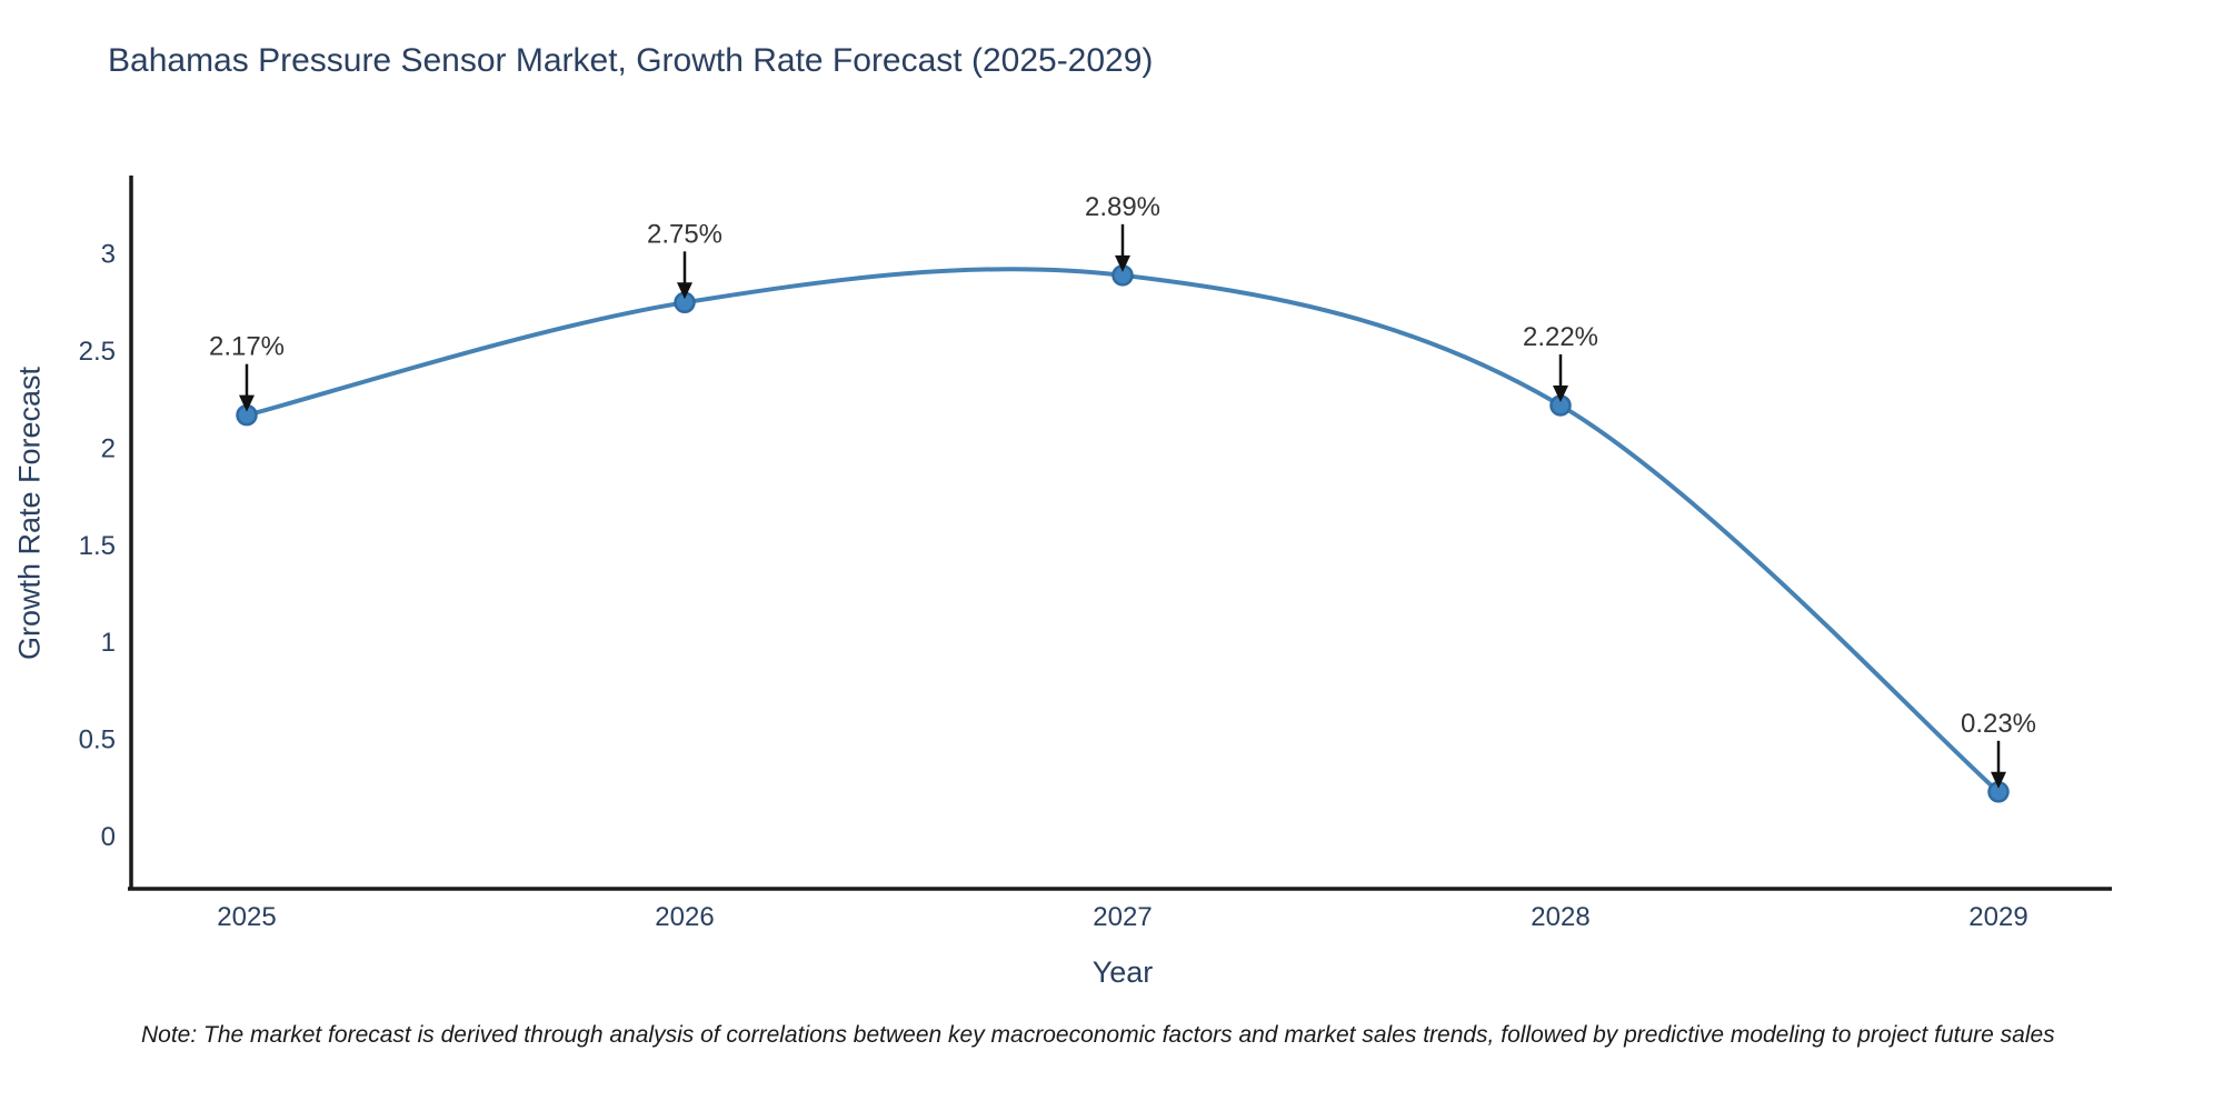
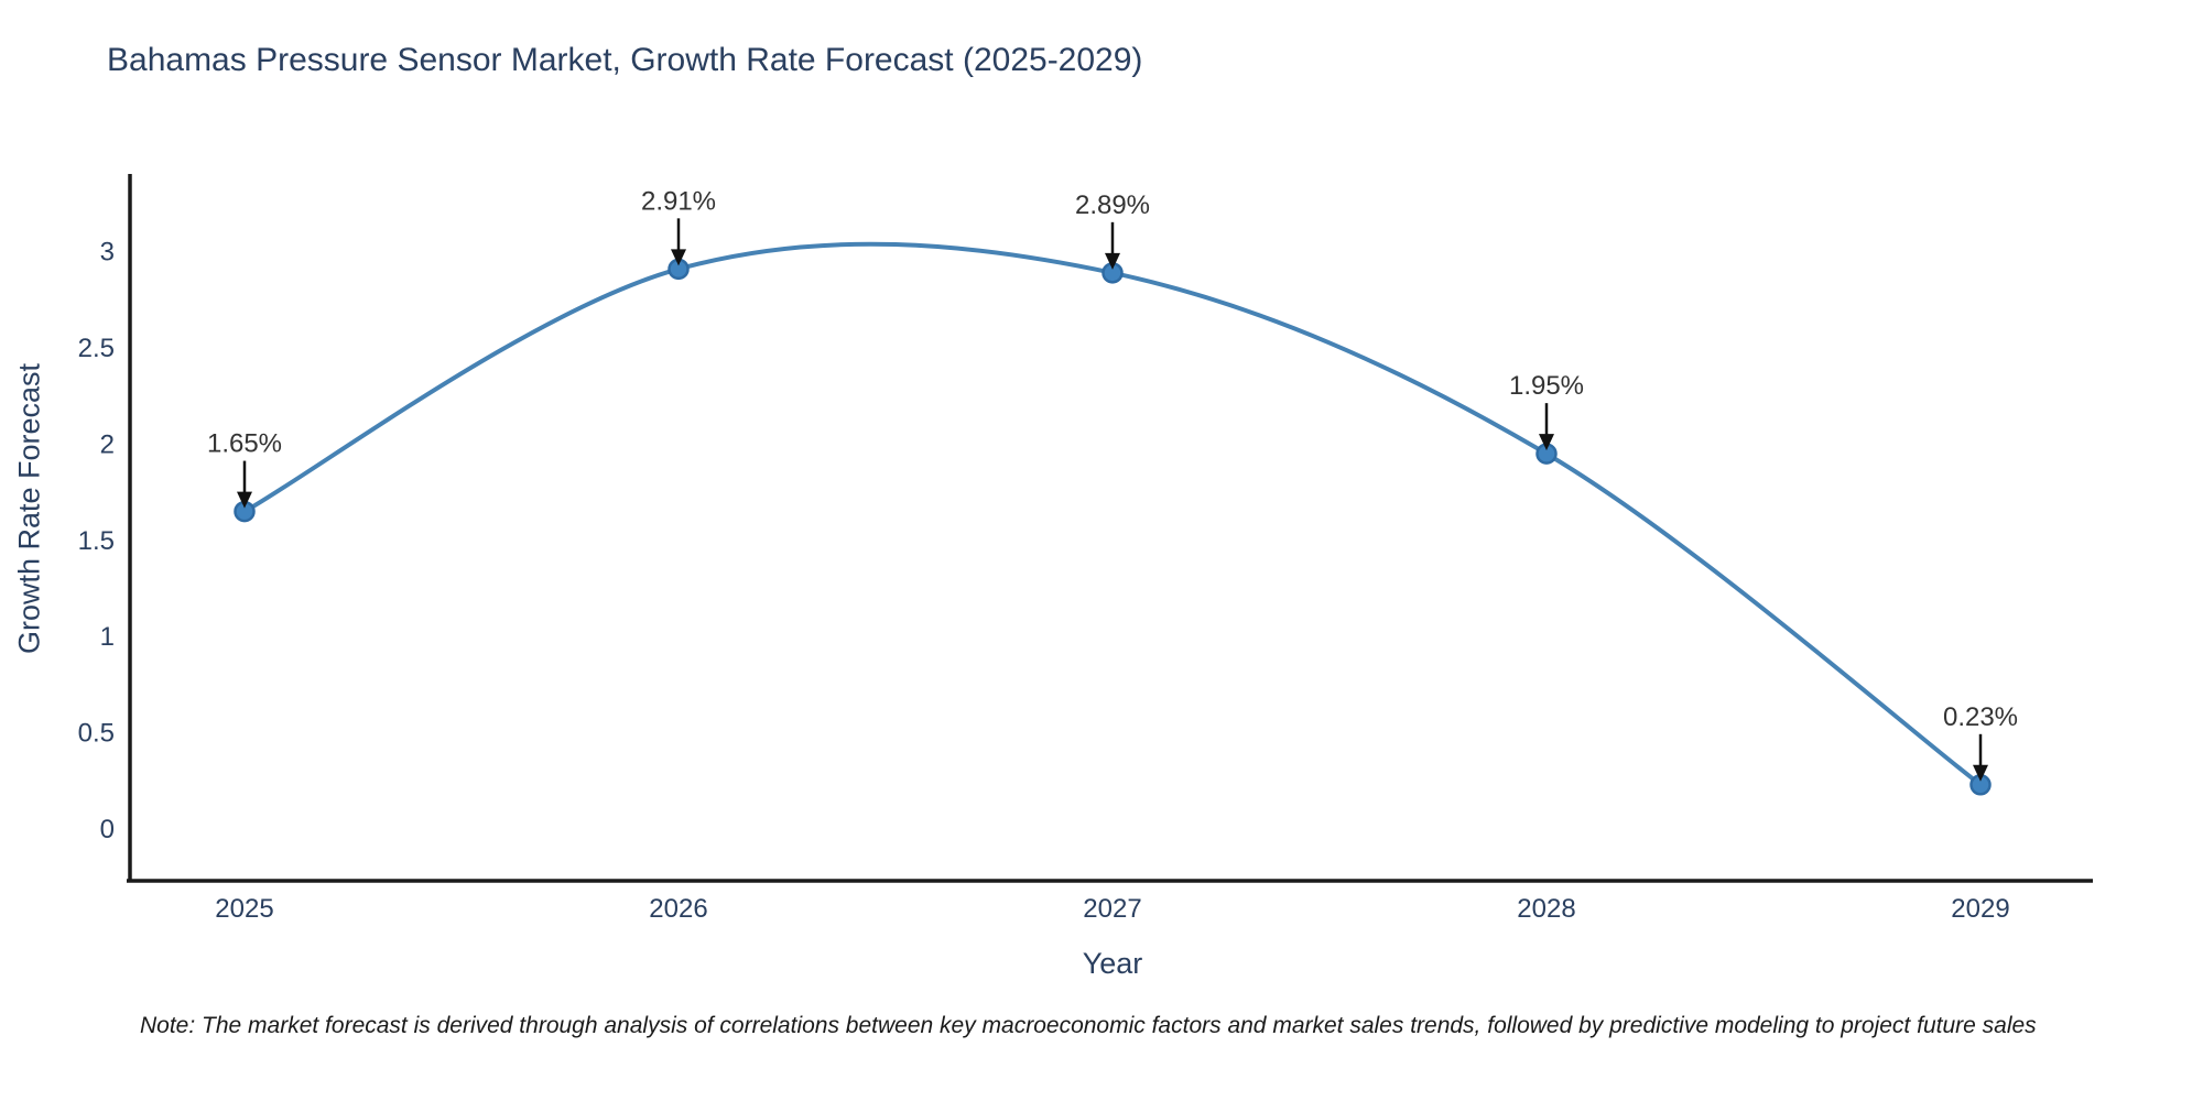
2025: 2.17% -> 1.65%
2026: 2.75% -> 2.91%
2028: 2.22% -> 1.95%
